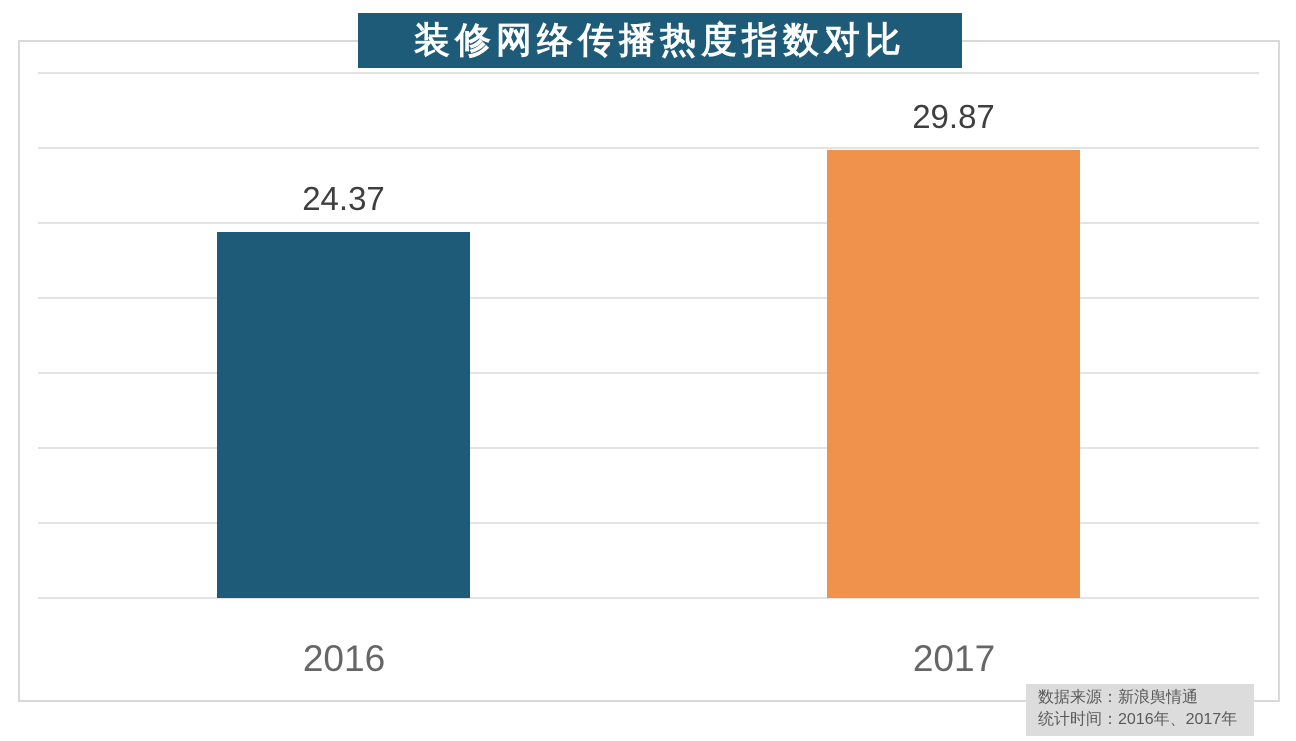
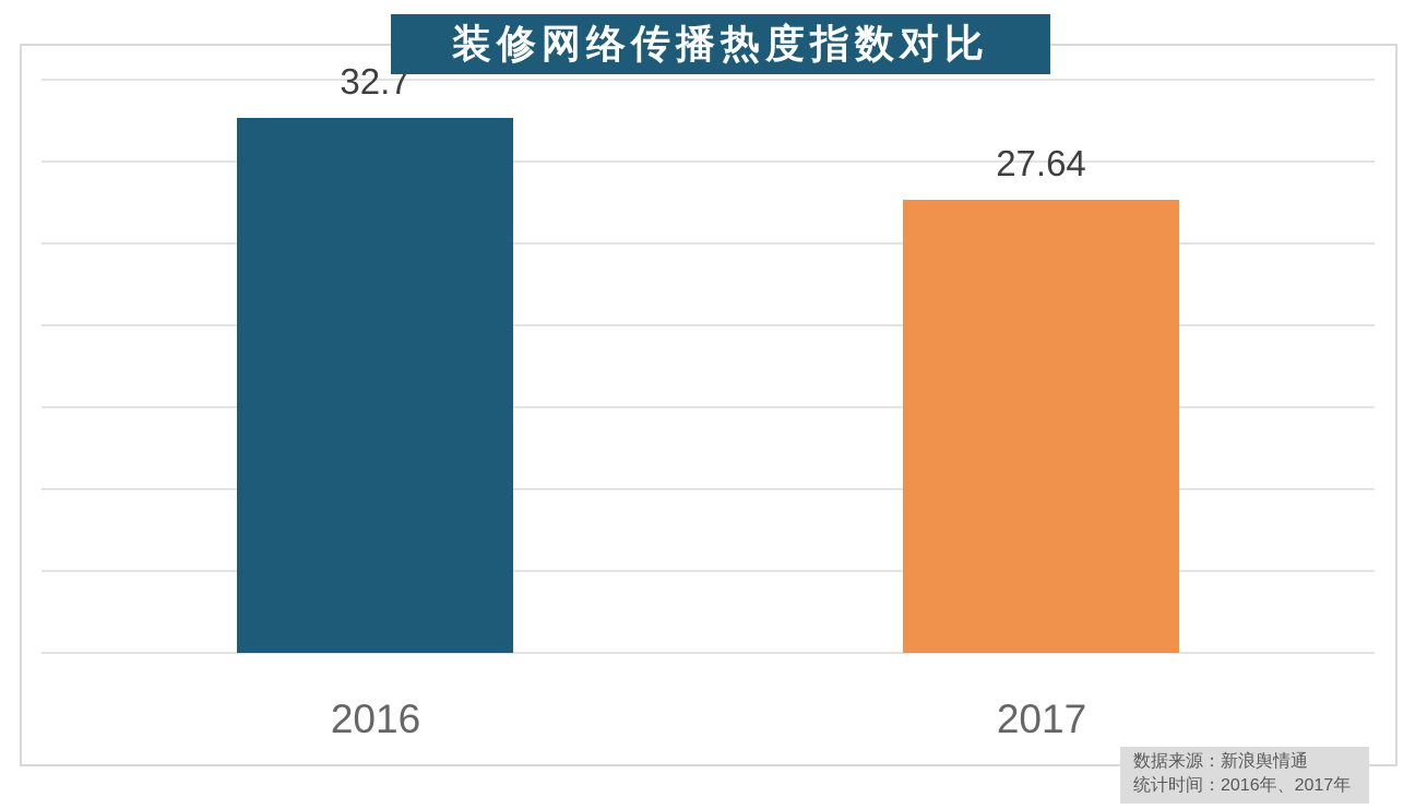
2016: 24.37 -> 32.7
2017: 29.87 -> 27.64
